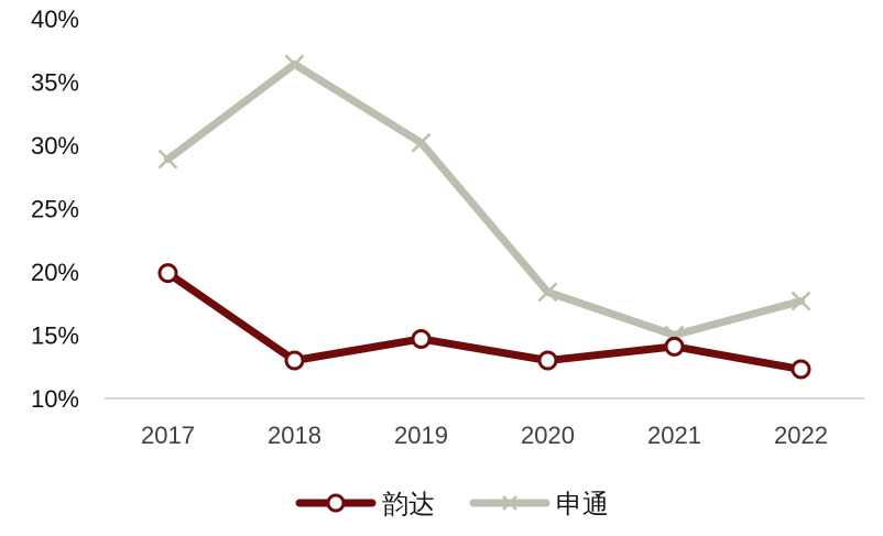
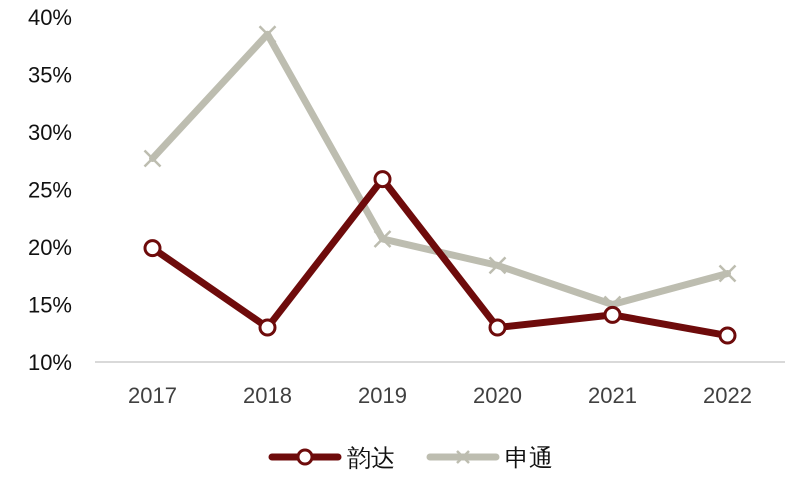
申通/2017: 28.9% -> 27.7%
申通/2018: 36.4% -> 38.5%
韵达/2019: 14.7% -> 25.9%
申通/2019: 30.2% -> 20.7%
